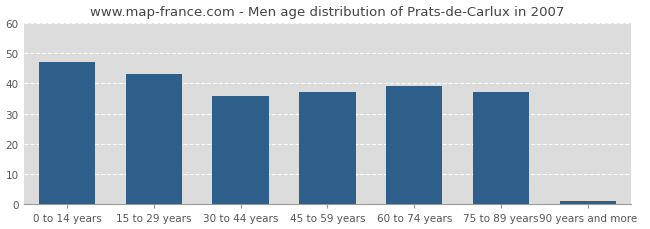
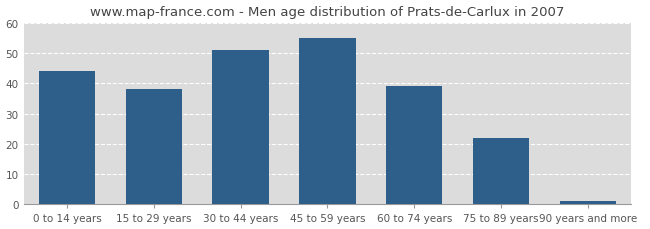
0 to 14 years: 47 -> 44
15 to 29 years: 43 -> 38
30 to 44 years: 36 -> 51
45 to 59 years: 37 -> 55
75 to 89 years: 37 -> 22
